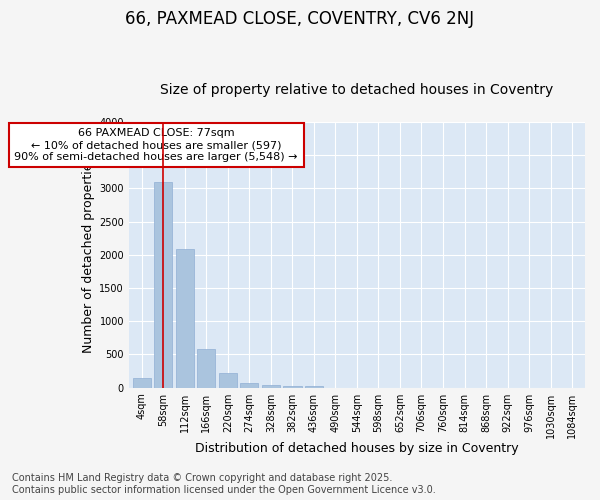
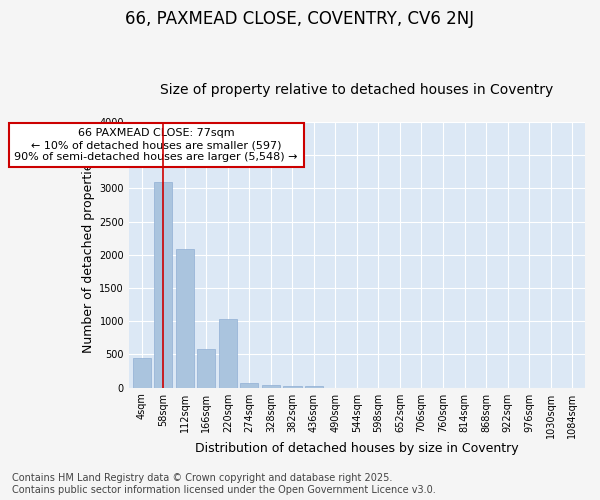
4sqm: 150 -> 440
220sqm: 220 -> 1040
